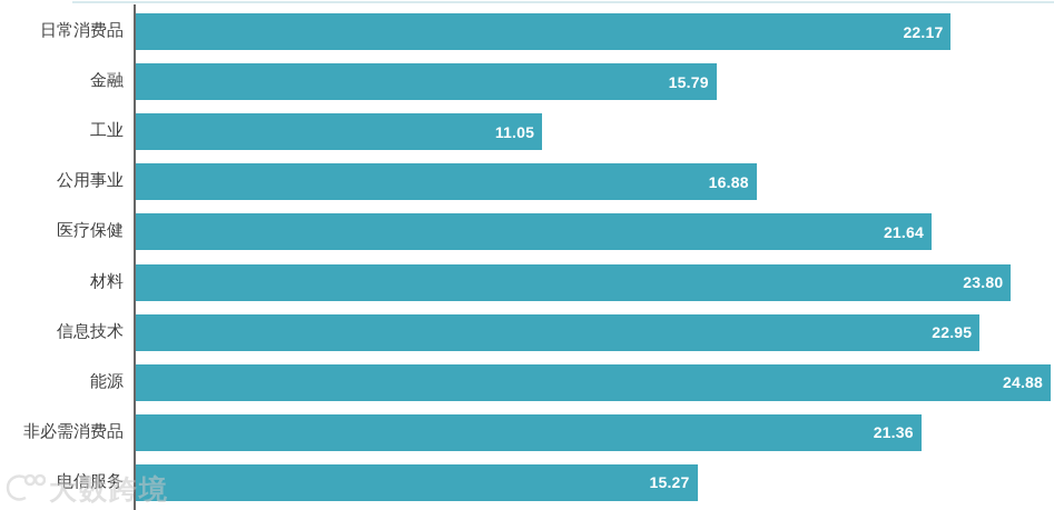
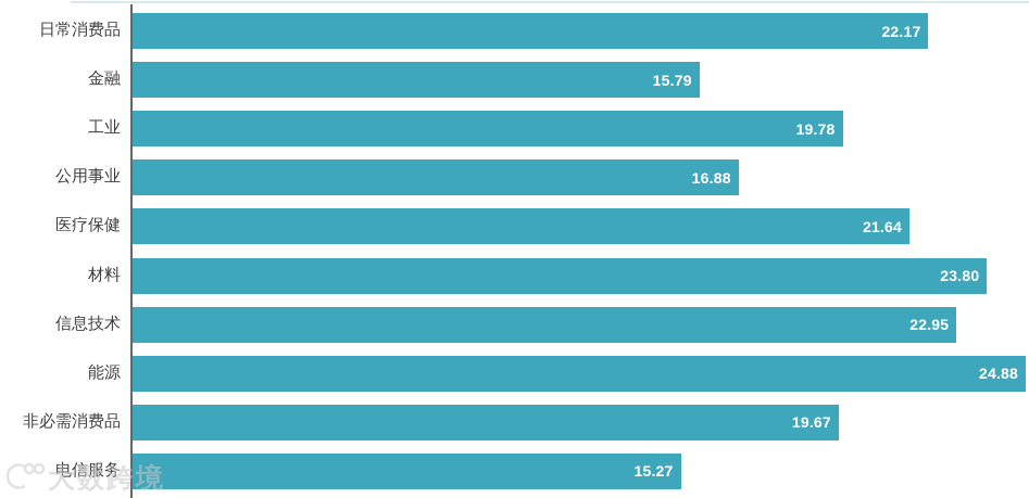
工业: 11.05 -> 19.78
非必需消费品: 21.36 -> 19.67
